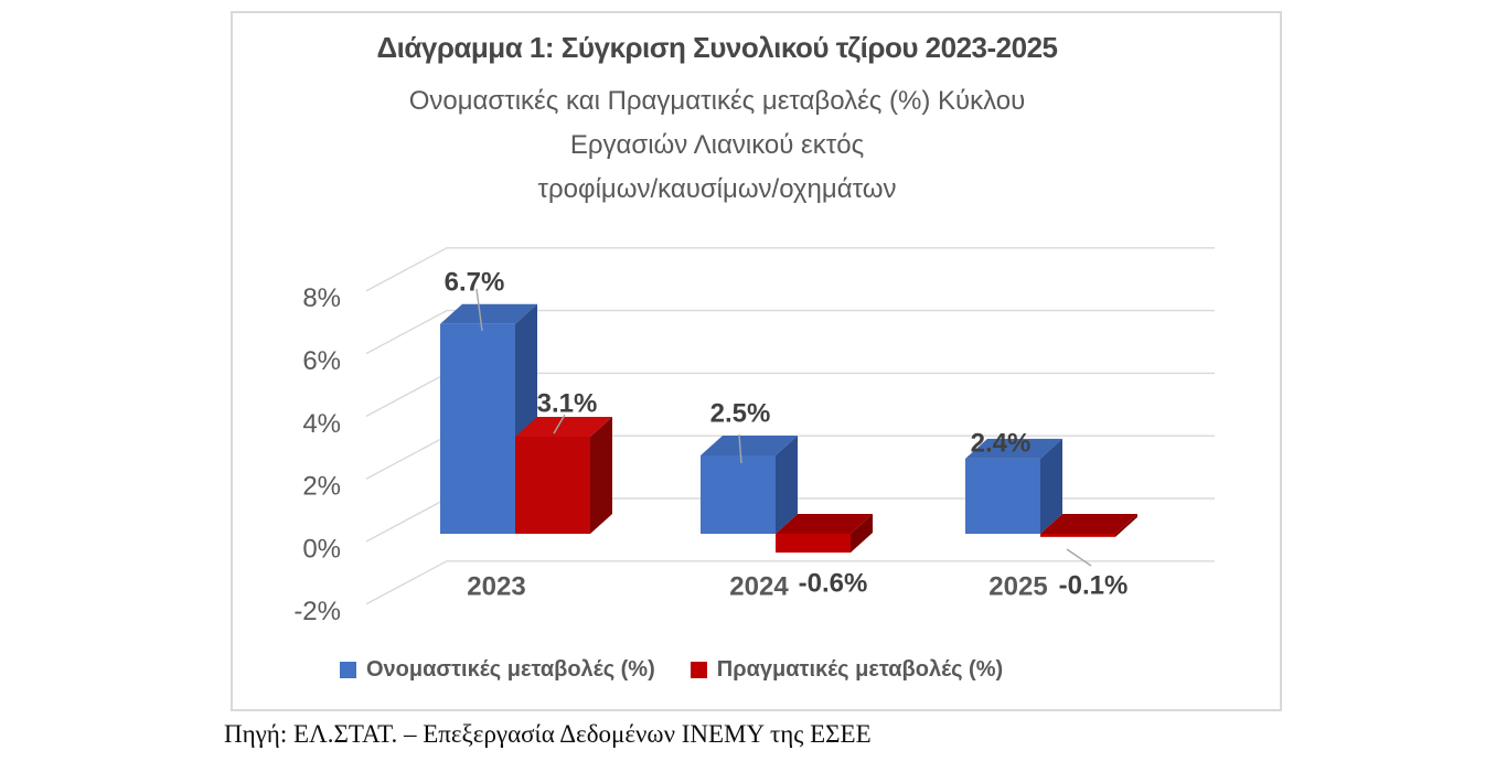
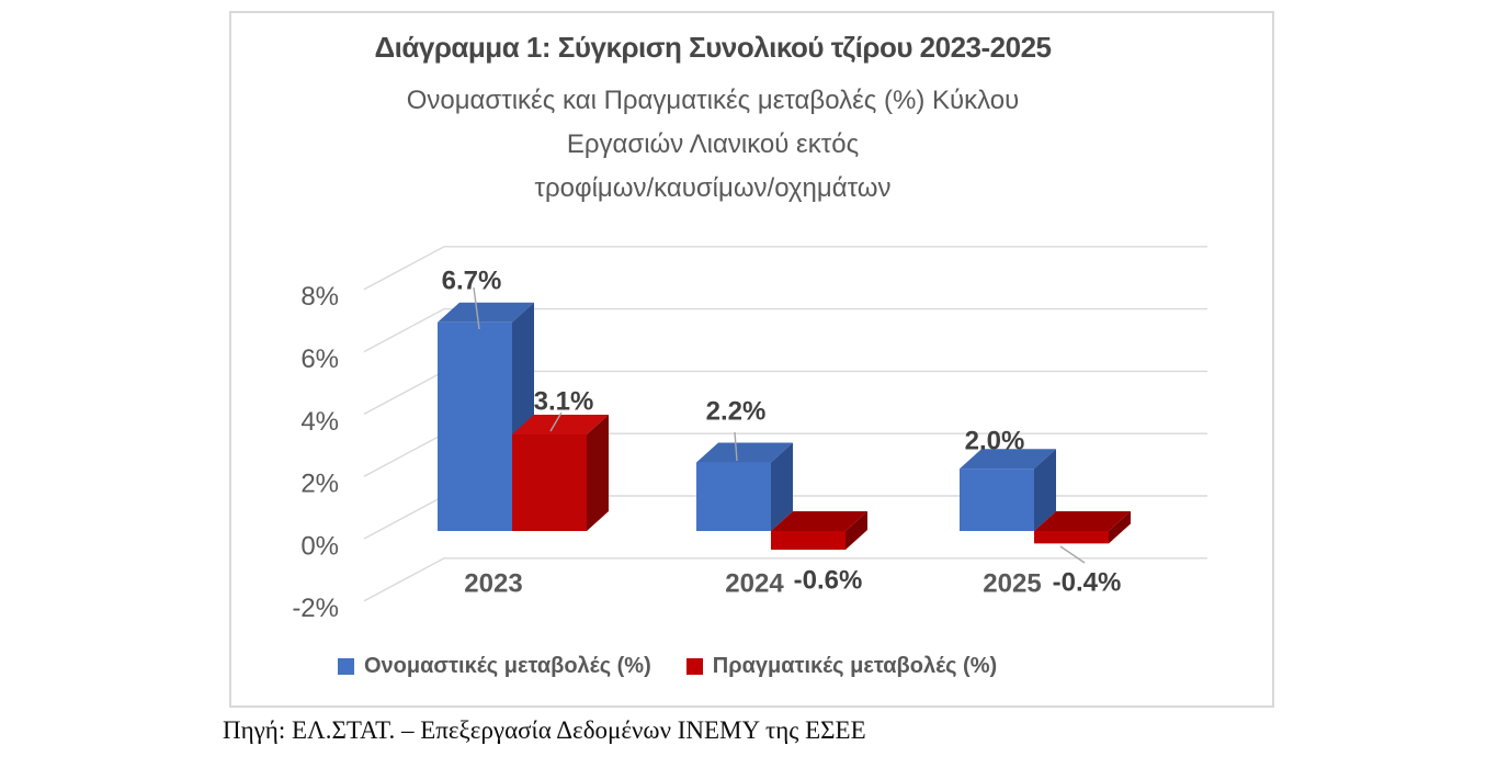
Ονομαστικές μεταβολές (%)/2024: 2.5% -> 2.2%
Ονομαστικές μεταβολές (%)/2025: 2.4% -> 2.0%
Πραγματικές μεταβολές (%)/2025: -0.1% -> -0.4%
